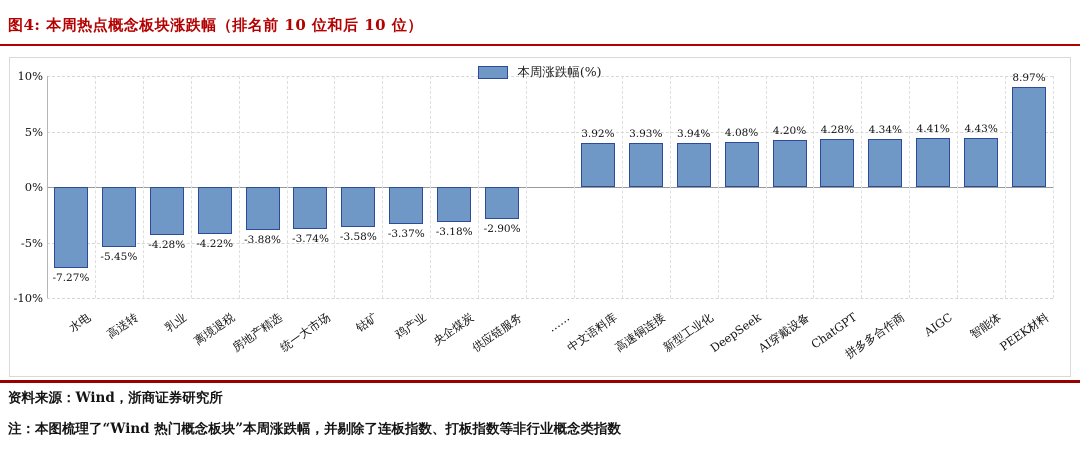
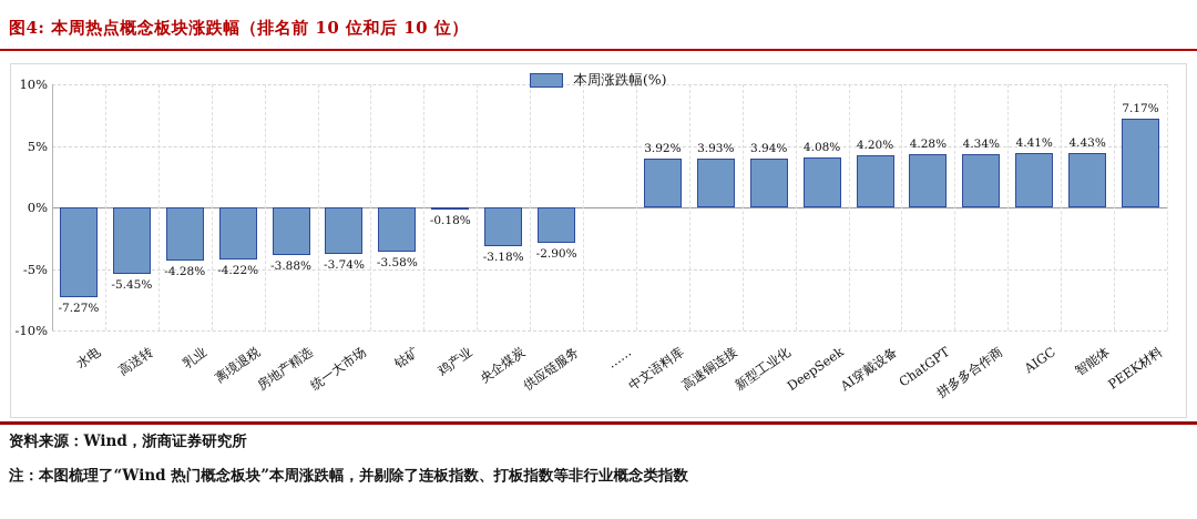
鸡产业: -3.37% -> -0.18%
PEEK材料: 8.97% -> 7.17%
